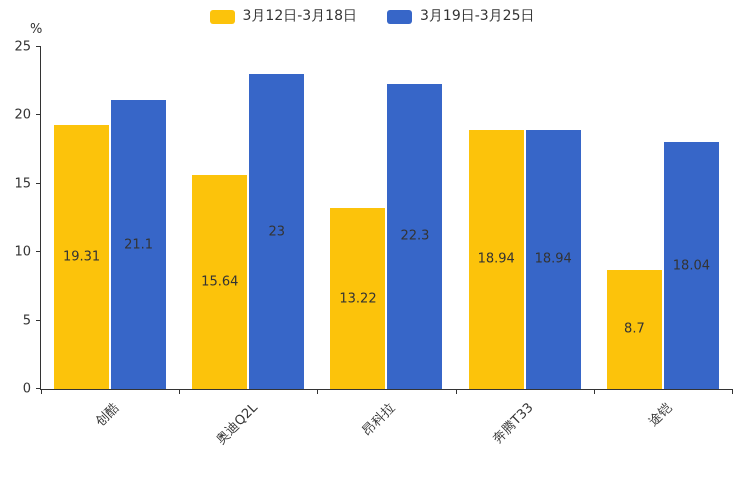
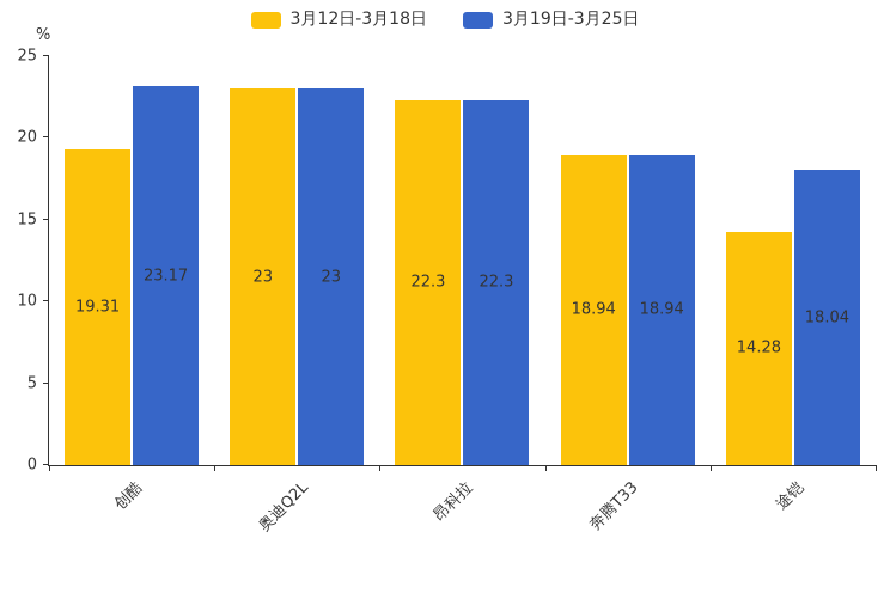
3月19日-3月25日/创酷: 21.1 -> 23.17
3月12日-3月18日/奥迪Q2L: 15.64 -> 23
3月12日-3月18日/昂科拉: 13.22 -> 22.3
3月12日-3月18日/途铠: 8.7 -> 14.28
